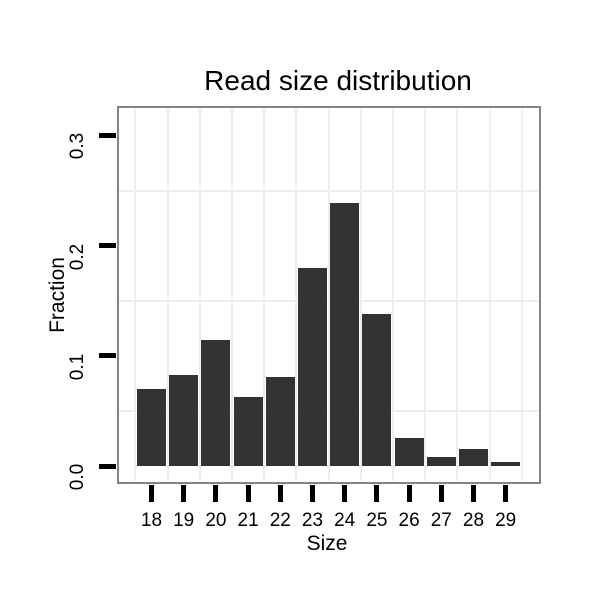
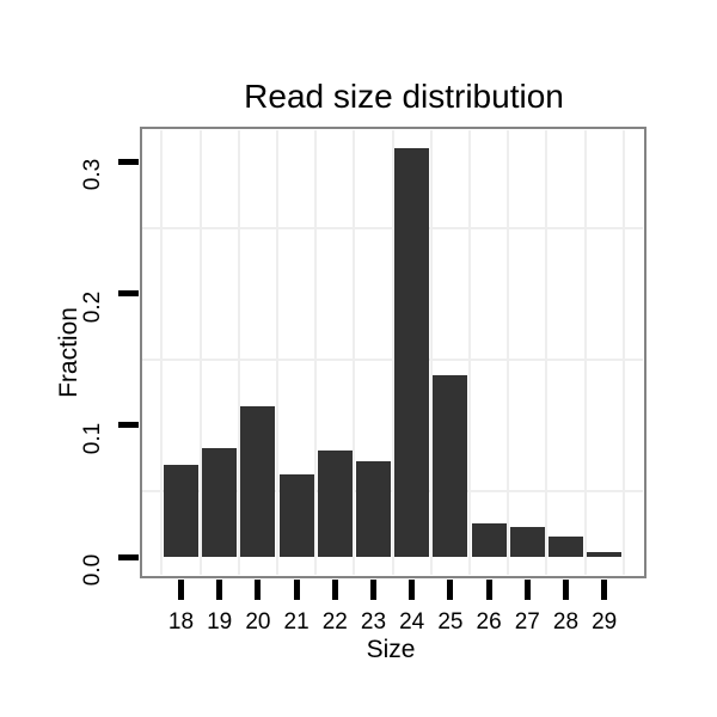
23: 0.180 -> 0.073
24: 0.239 -> 0.310
27: 0.008 -> 0.023
